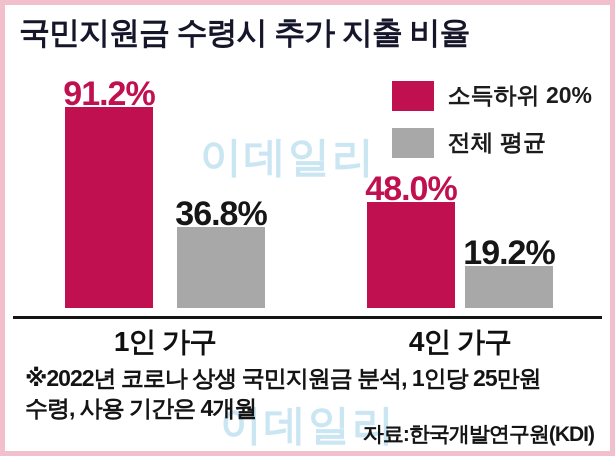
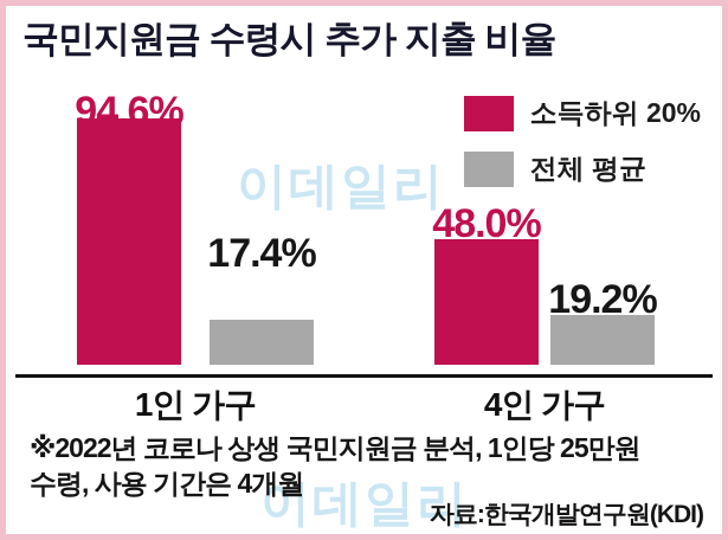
소득하위 20%/1인 가구: 91.2% -> 94.6%
전체 평균/1인 가구: 36.8% -> 17.4%
